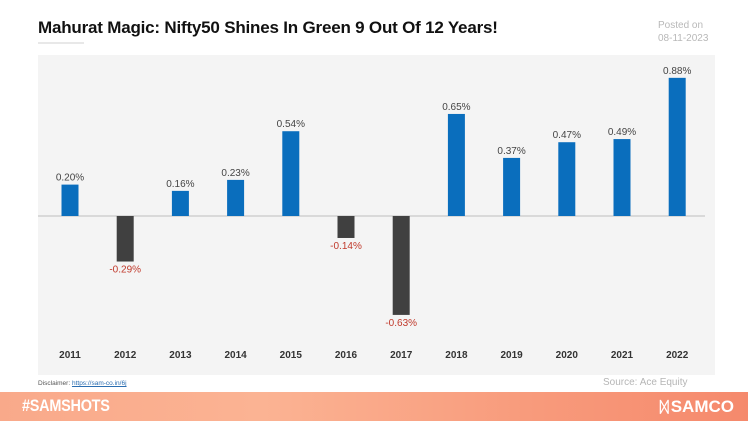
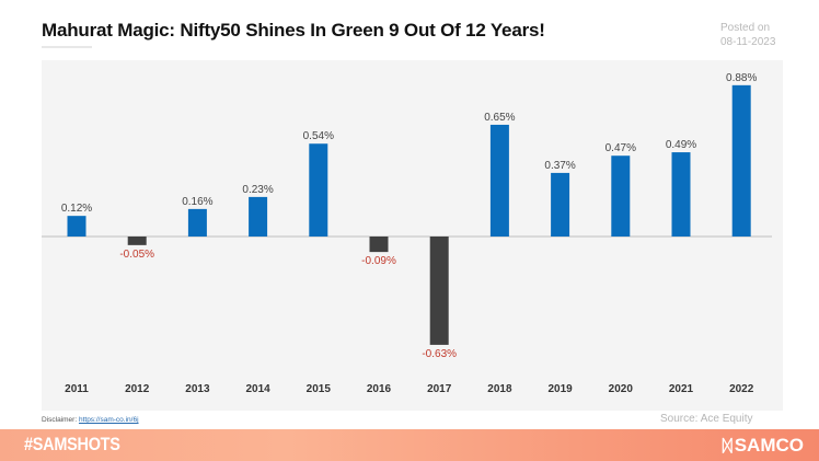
2011: 0.20% -> 0.12%
2012: -0.29% -> -0.05%
2016: -0.14% -> -0.09%
